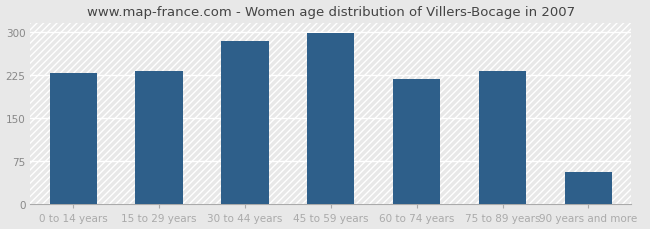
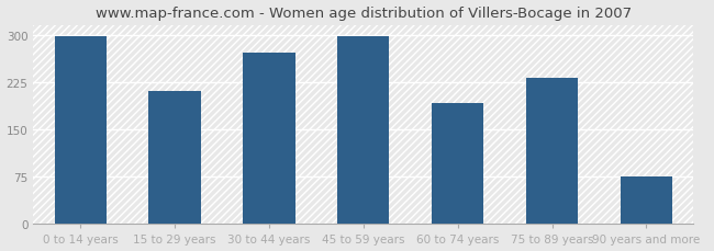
0 to 14 years: 228 -> 298
15 to 29 years: 232 -> 210
30 to 44 years: 283 -> 272
60 to 74 years: 218 -> 192
90 years and more: 57 -> 76
